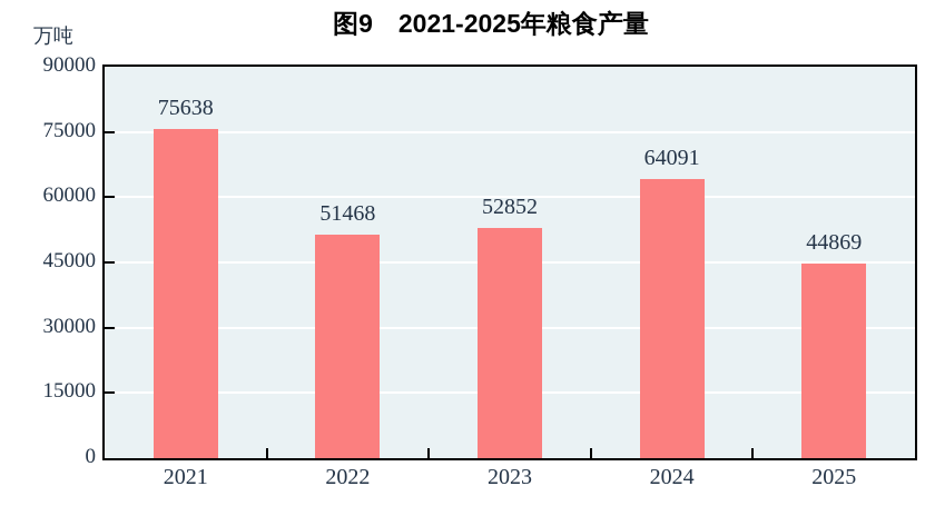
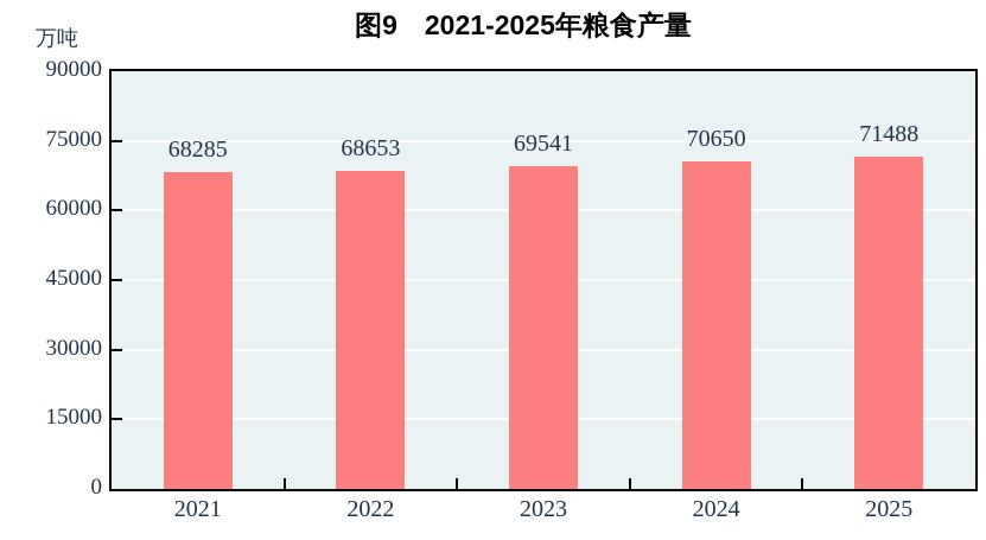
2021: 75638 -> 68285
2022: 51468 -> 68653
2023: 52852 -> 69541
2024: 64091 -> 70650
2025: 44869 -> 71488
